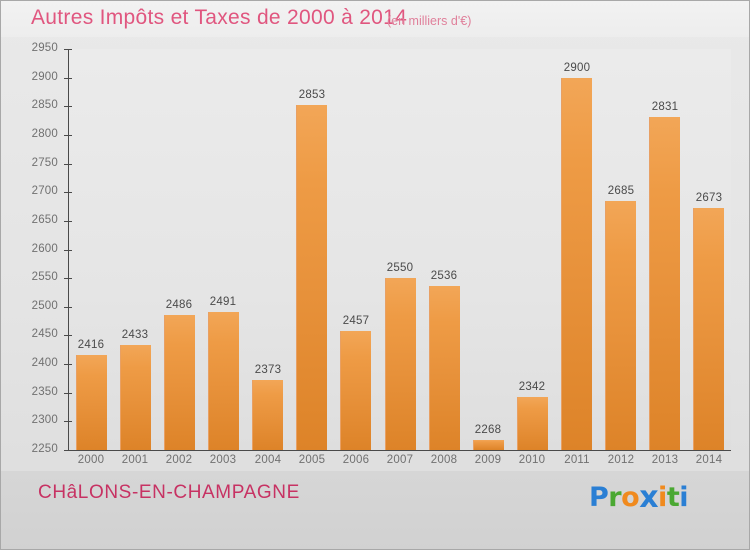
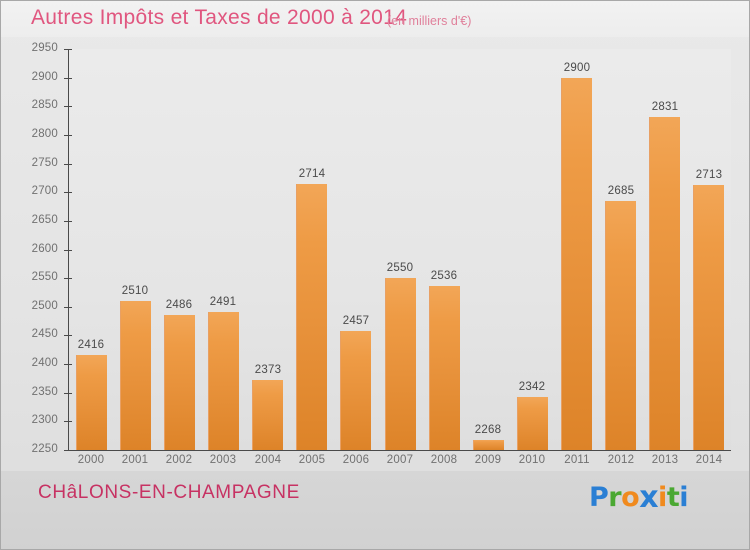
2001: 2433 -> 2510
2005: 2853 -> 2714
2014: 2673 -> 2713
